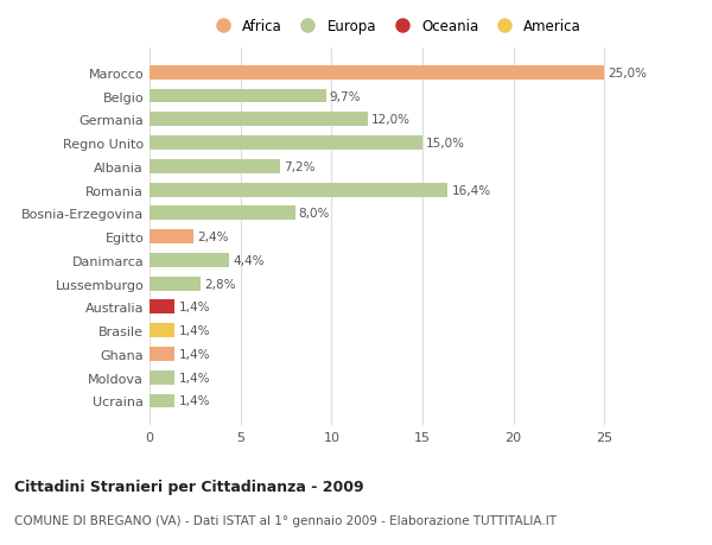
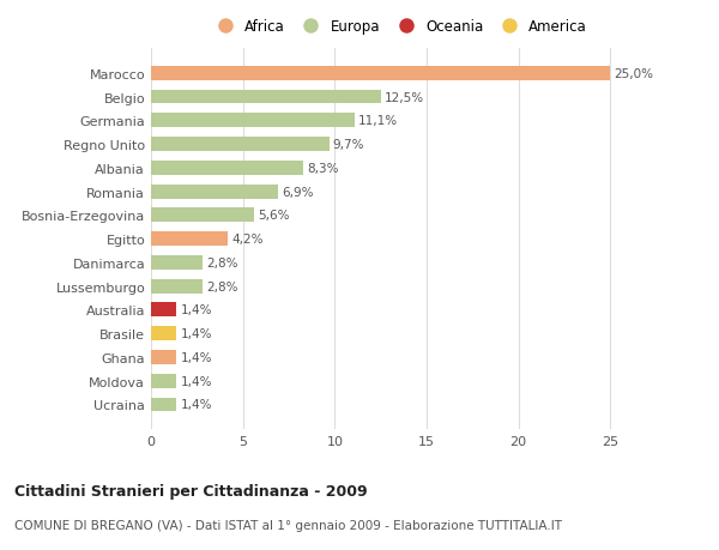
Belgio: 9,7% -> 12,5%
Germania: 12,0% -> 11,1%
Regno Unito: 15,0% -> 9,7%
Albania: 7,2% -> 8,3%
Romania: 16,4% -> 6,9%
Bosnia-Erzegovina: 8,0% -> 5,6%
Egitto: 2,4% -> 4,2%
Danimarca: 4,4% -> 2,8%
